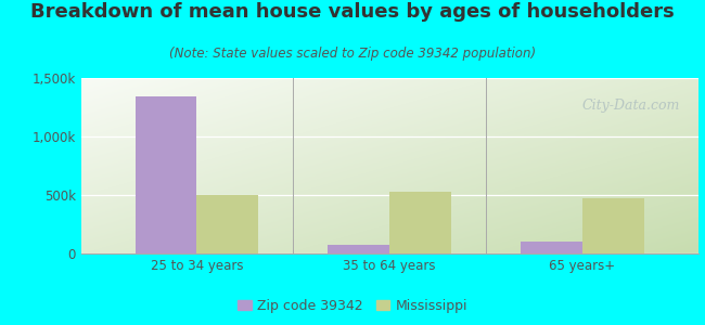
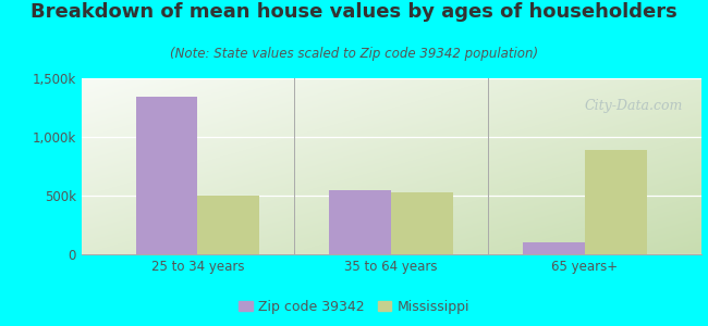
Zip code 39342/35 to 64 years: 80k -> 550k
Mississippi/65 years+: 480k -> 890k
